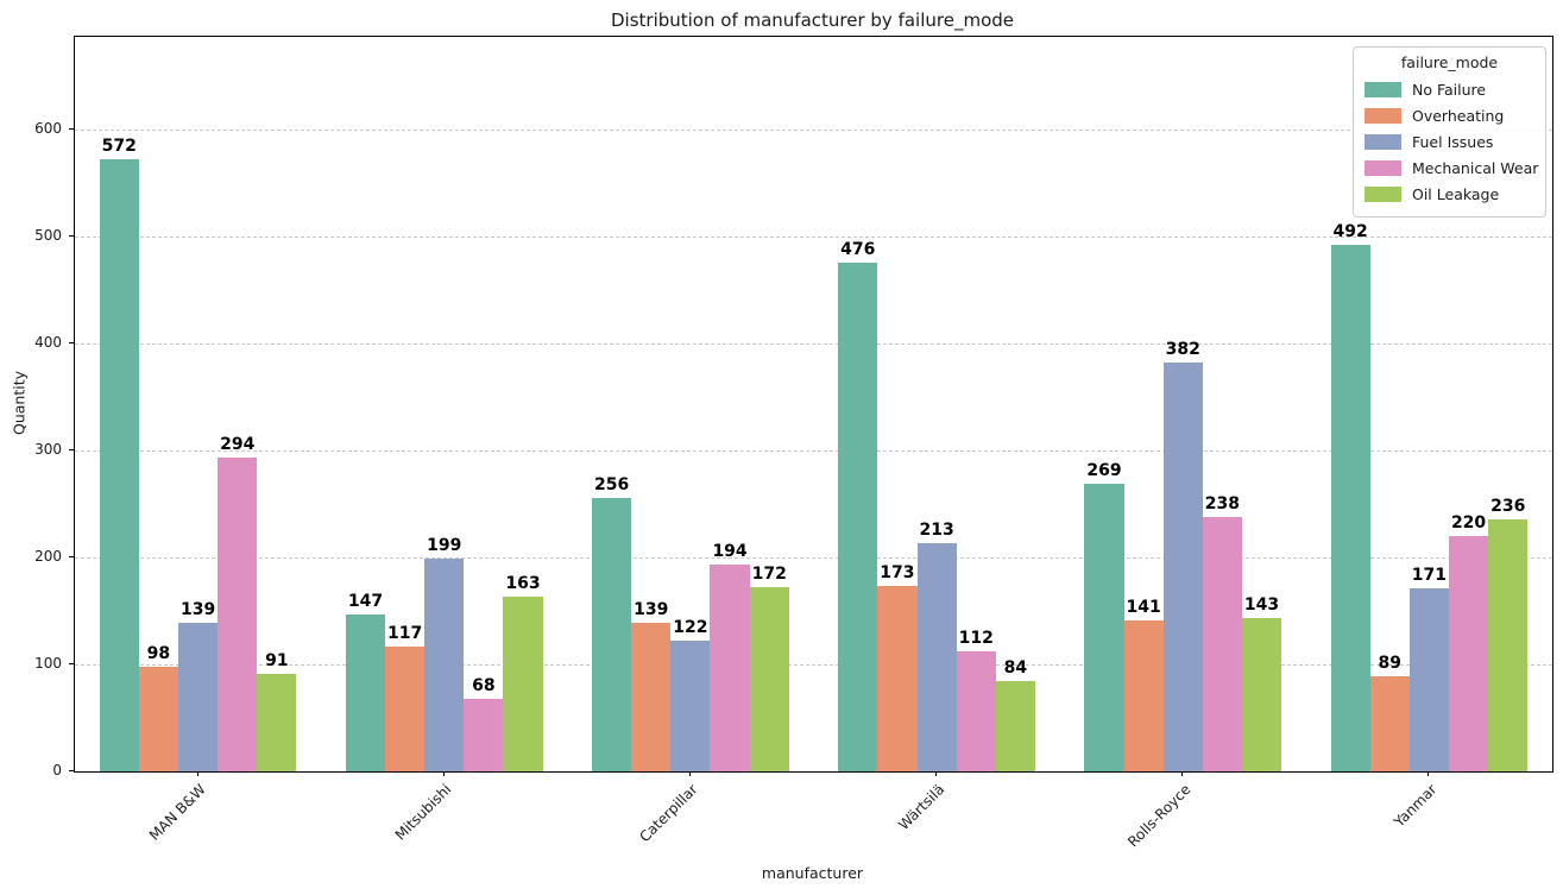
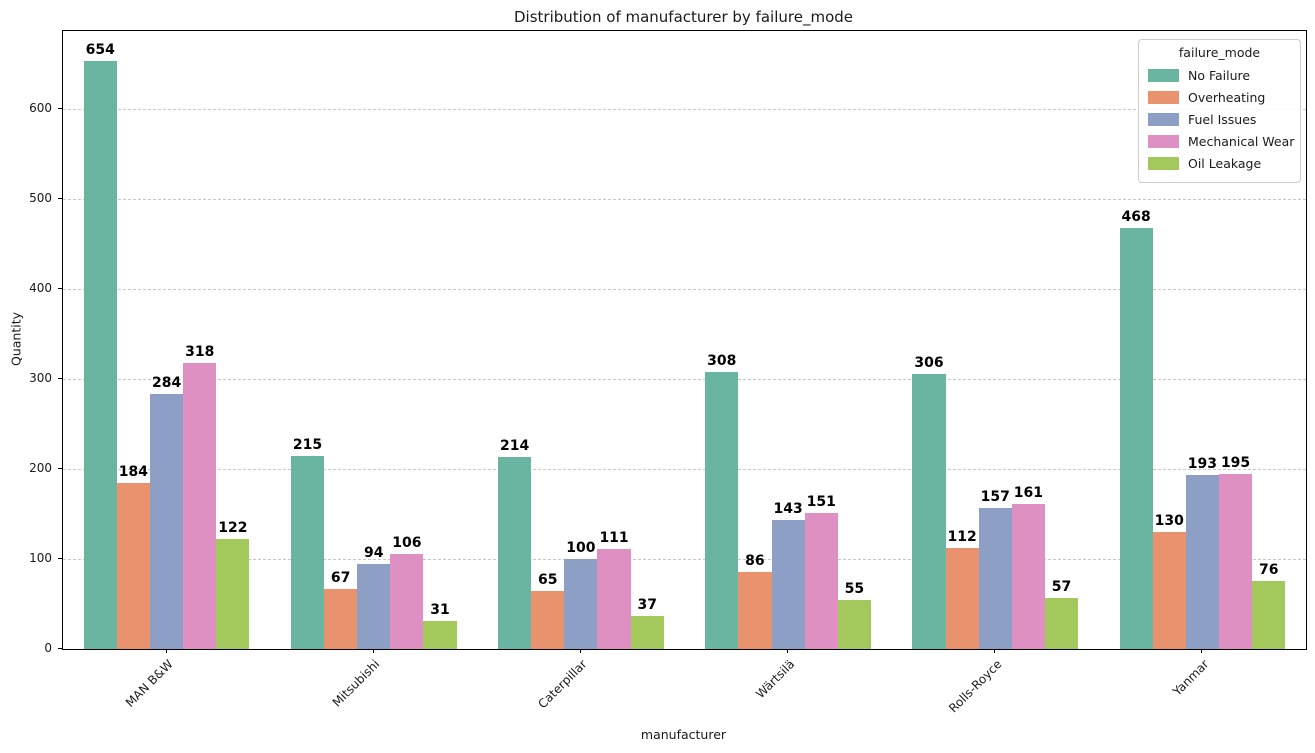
No Failure/MAN B&W: 572 -> 654
Overheating/MAN B&W: 98 -> 184
Fuel Issues/MAN B&W: 139 -> 284
Mechanical Wear/MAN B&W: 294 -> 318
Oil Leakage/MAN B&W: 91 -> 122
No Failure/Mitsubishi: 147 -> 215
Overheating/Mitsubishi: 117 -> 67
Fuel Issues/Mitsubishi: 199 -> 94
Mechanical Wear/Mitsubishi: 68 -> 106
Oil Leakage/Mitsubishi: 163 -> 31
No Failure/Caterpillar: 256 -> 214
Overheating/Caterpillar: 139 -> 65
Fuel Issues/Caterpillar: 122 -> 100
Mechanical Wear/Caterpillar: 194 -> 111
Oil Leakage/Caterpillar: 172 -> 37
No Failure/Wärtsilä: 476 -> 308
Overheating/Wärtsilä: 173 -> 86
Fuel Issues/Wärtsilä: 213 -> 143
Mechanical Wear/Wärtsilä: 112 -> 151
Oil Leakage/Wärtsilä: 84 -> 55
No Failure/Rolls-Royce: 269 -> 306
Overheating/Rolls-Royce: 141 -> 112
Fuel Issues/Rolls-Royce: 382 -> 157
Mechanical Wear/Rolls-Royce: 238 -> 161
Oil Leakage/Rolls-Royce: 143 -> 57
No Failure/Yanmar: 492 -> 468
Overheating/Yanmar: 89 -> 130
Fuel Issues/Yanmar: 171 -> 193
Mechanical Wear/Yanmar: 220 -> 195
Oil Leakage/Yanmar: 236 -> 76
